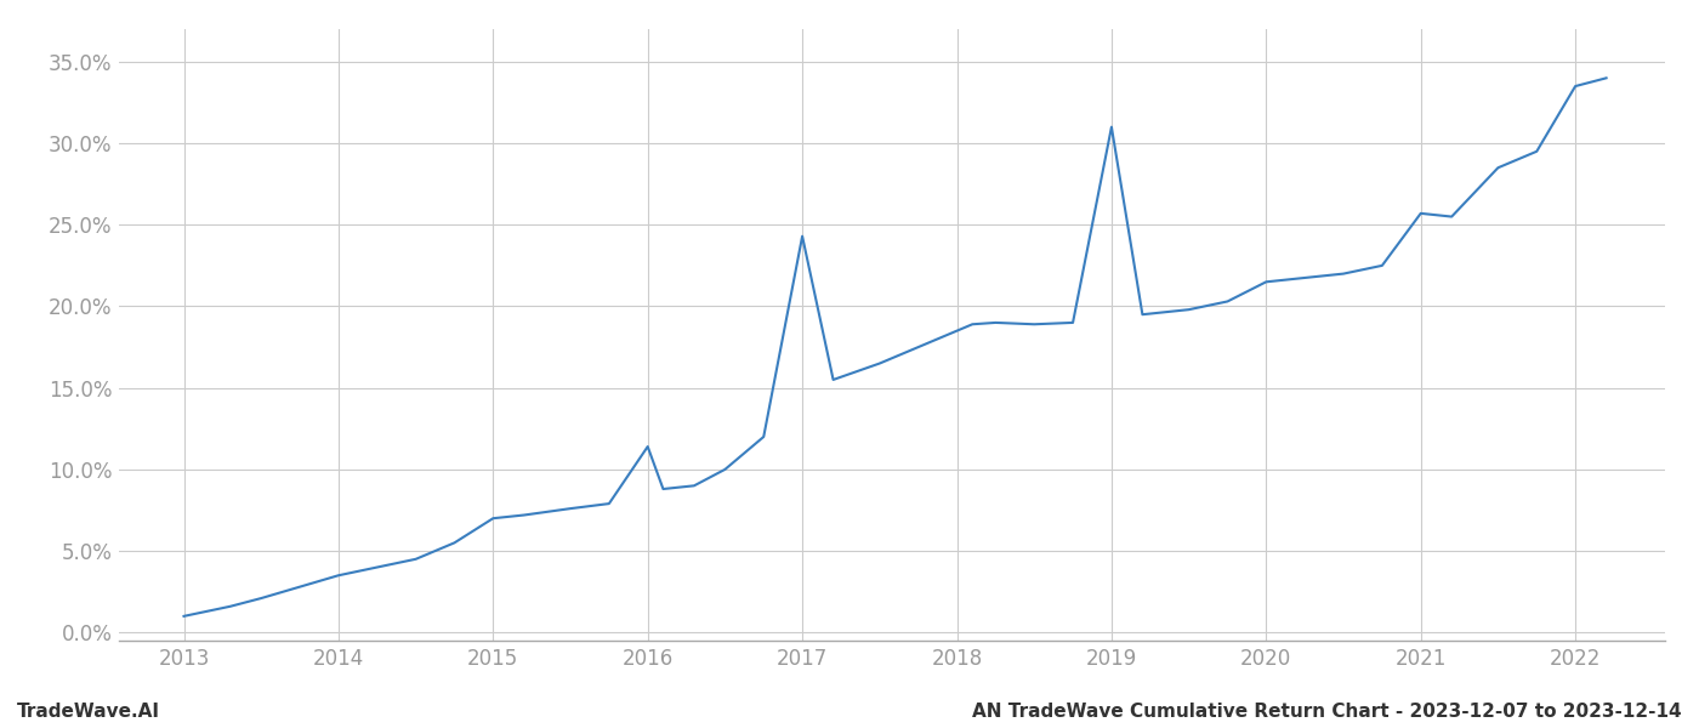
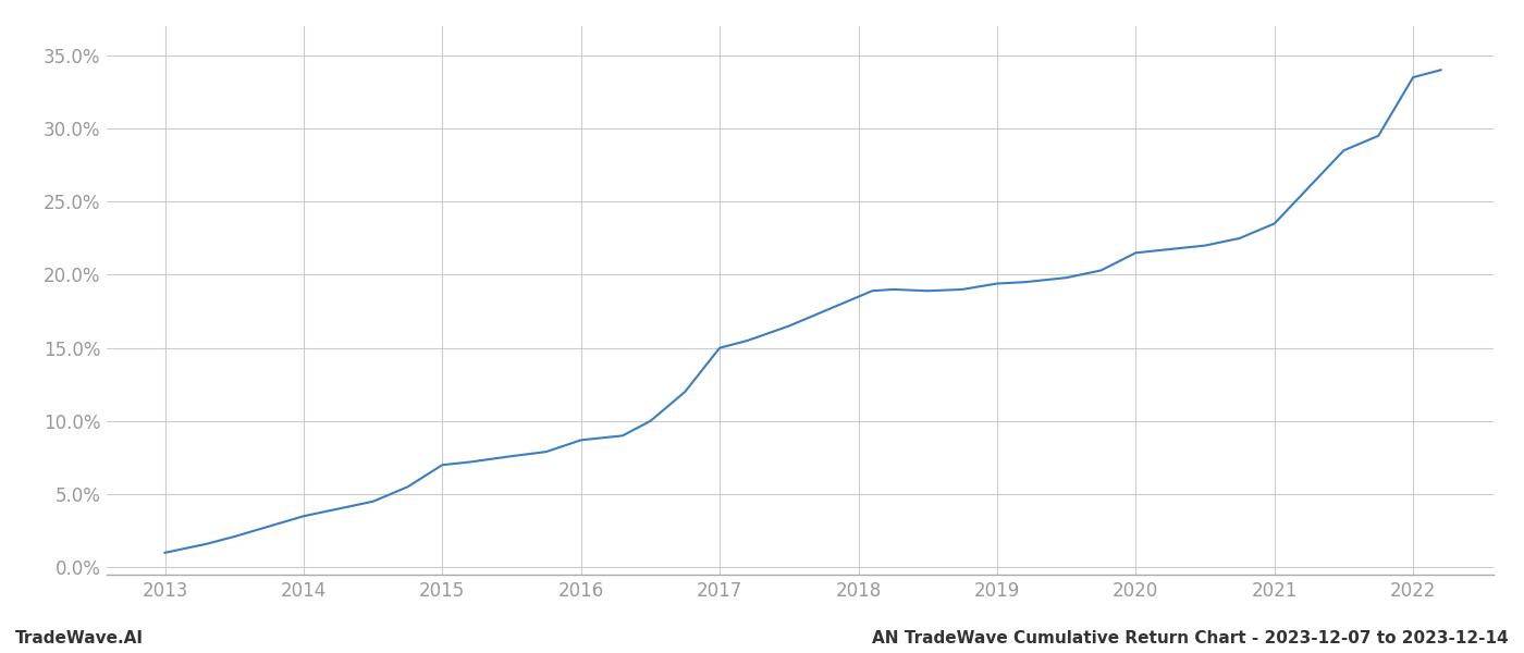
2016: 11.4% -> 8.7%
2017: 24.3% -> 15.0%
2019: 31.0% -> 19.4%
2021: 25.7% -> 23.5%
